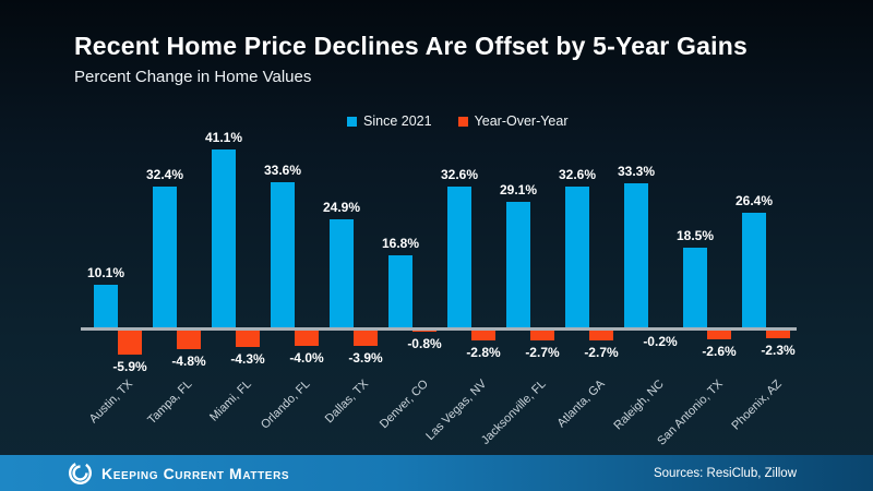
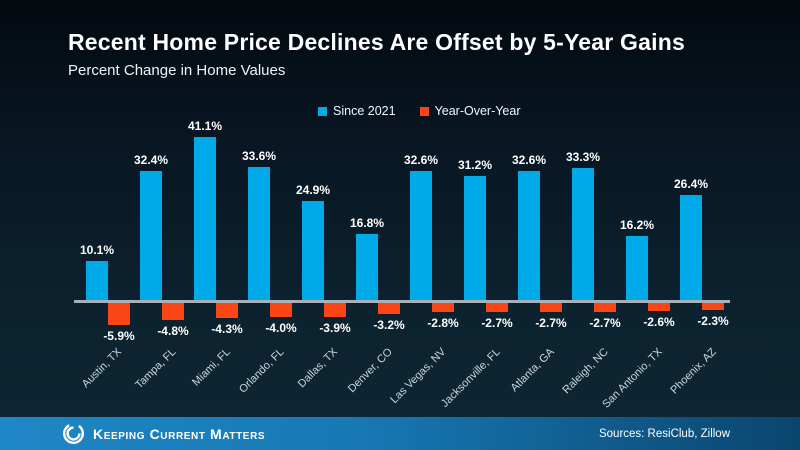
Year-Over-Year/Denver, CO: -0.8% -> -3.2%
Since 2021/Jacksonville, FL: 29.1% -> 31.2%
Year-Over-Year/Raleigh, NC: -0.2% -> -2.7%
Since 2021/San Antonio, TX: 18.5% -> 16.2%
